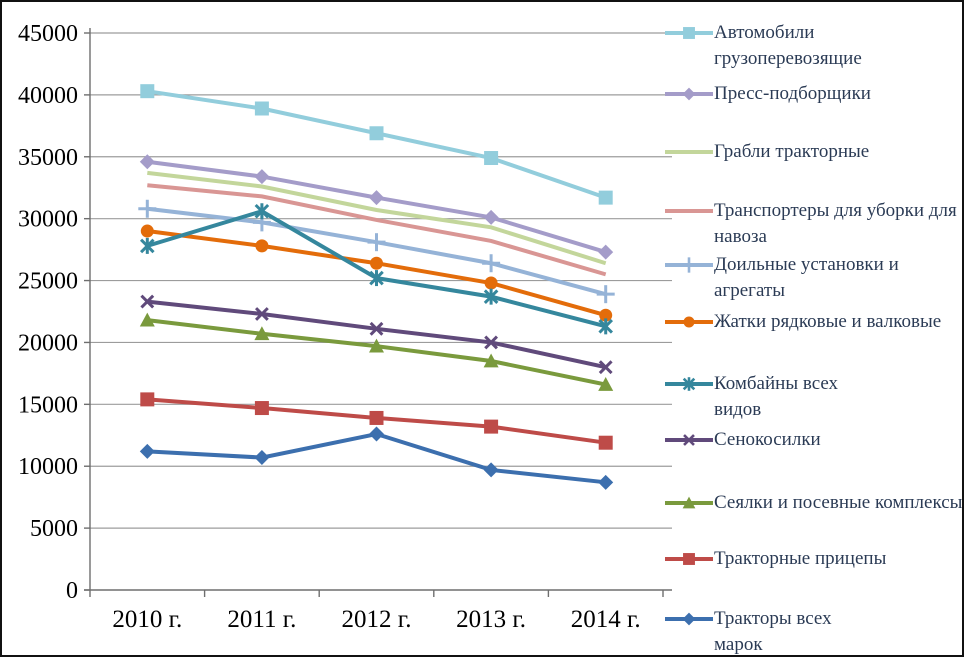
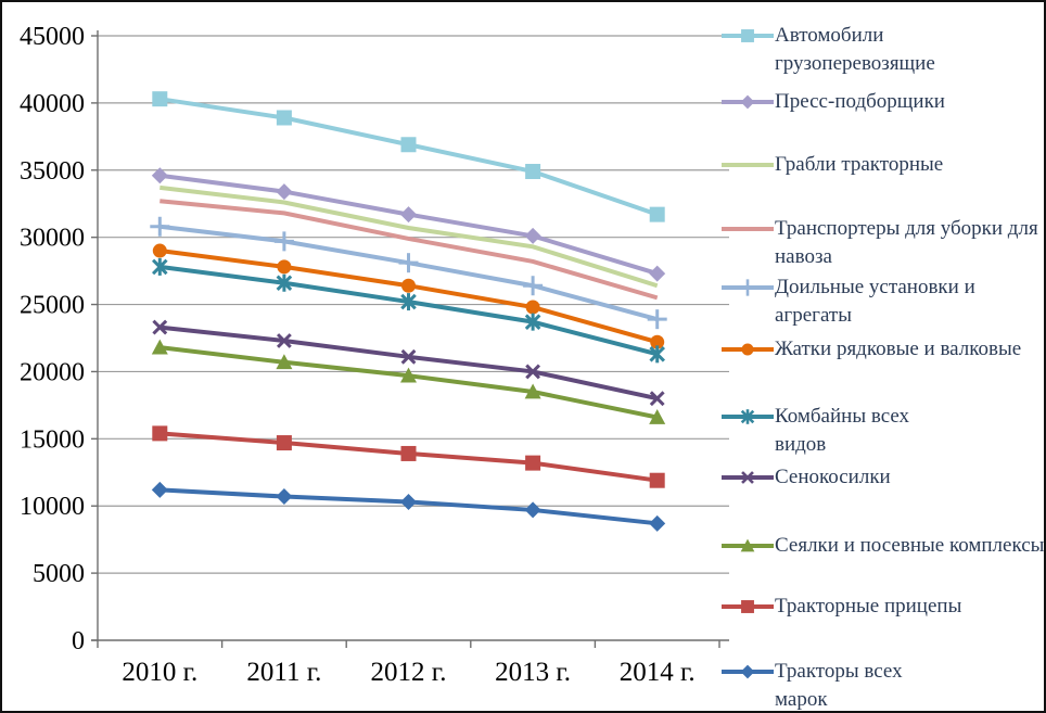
Комбайны всех видов/2011 г.: 30600 -> 26600
Тракторы всех марок/2012 г.: 12600 -> 10300
